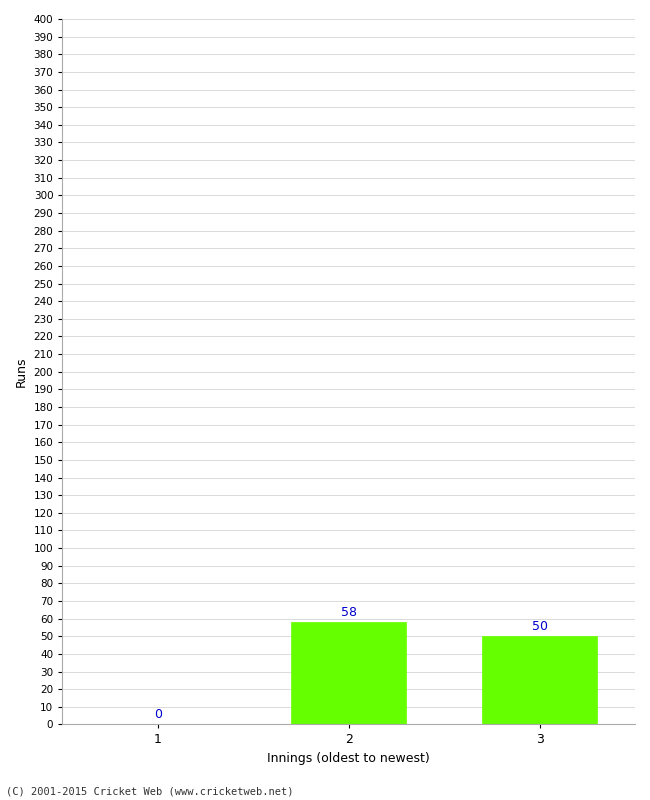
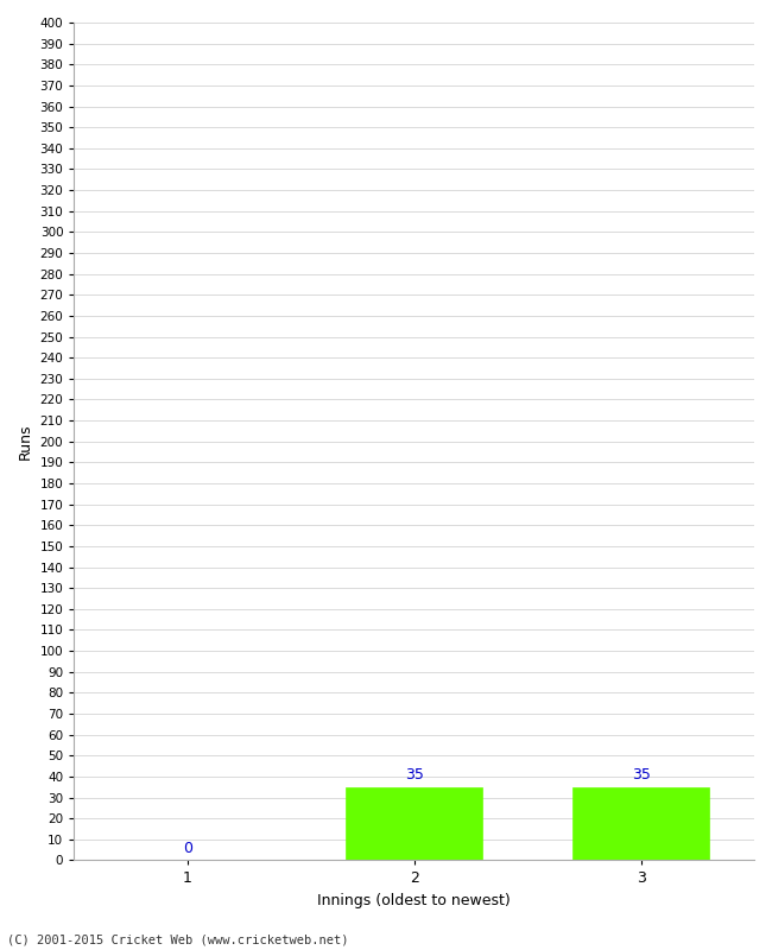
2: 58 -> 35
3: 50 -> 35
